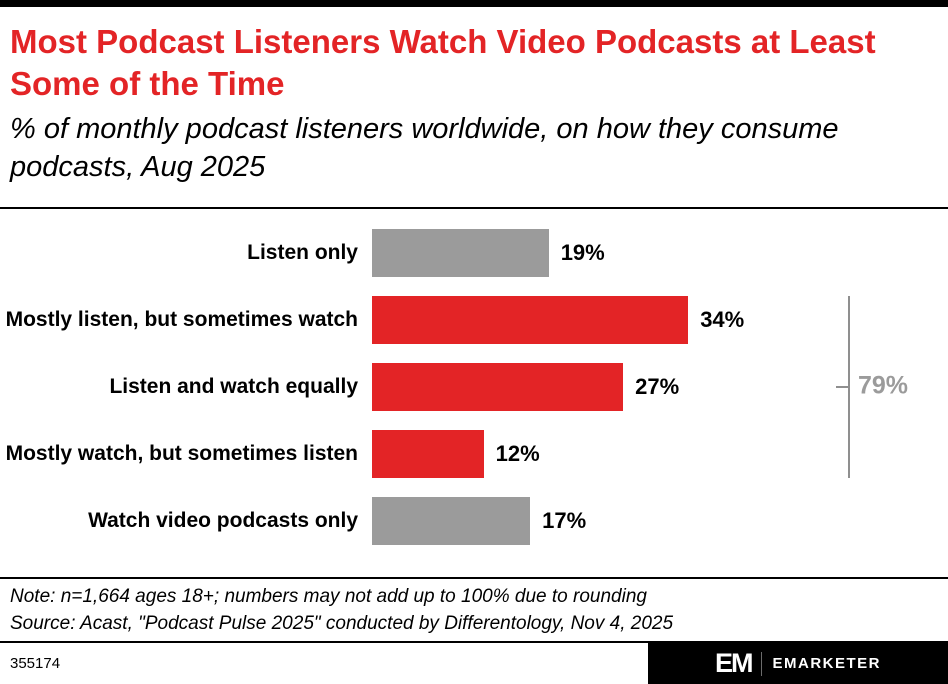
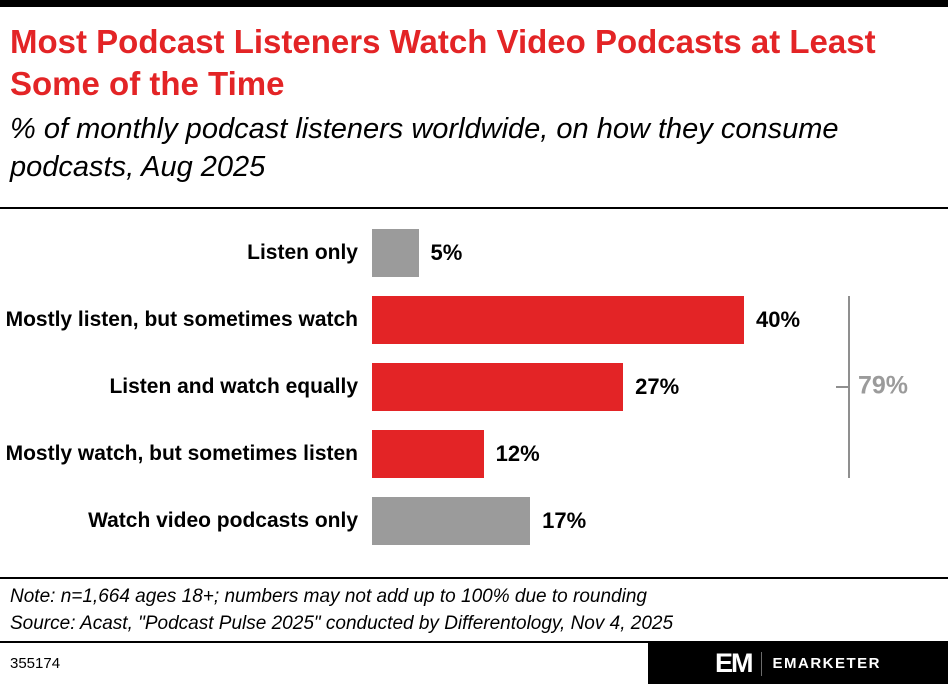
Listen only: 19% -> 5%
Mostly listen, but sometimes watch: 34% -> 40%
